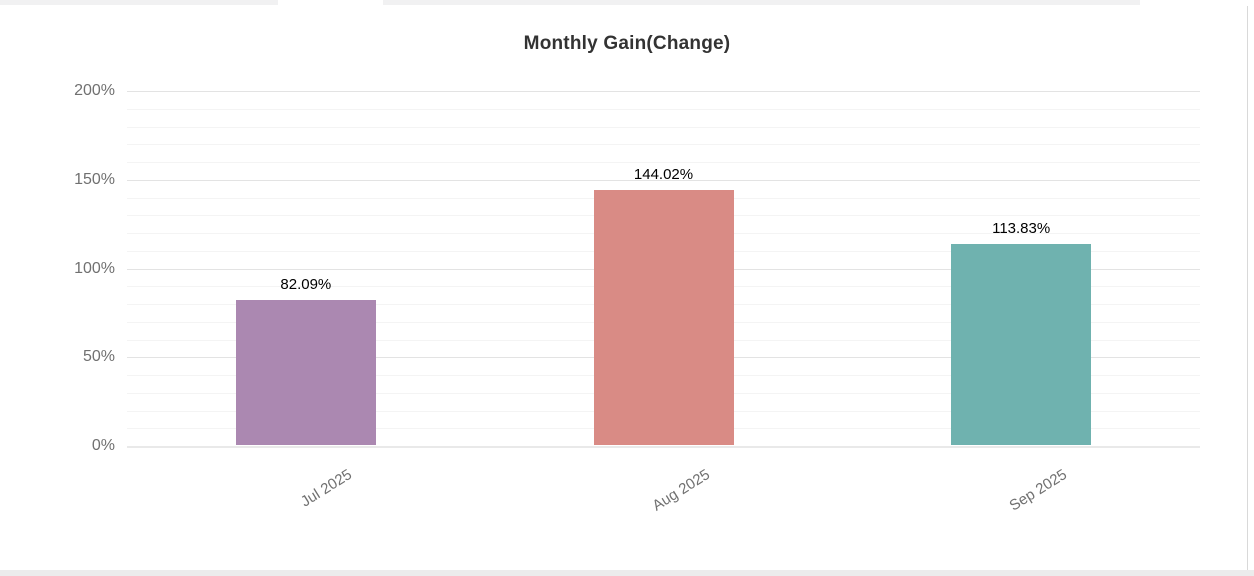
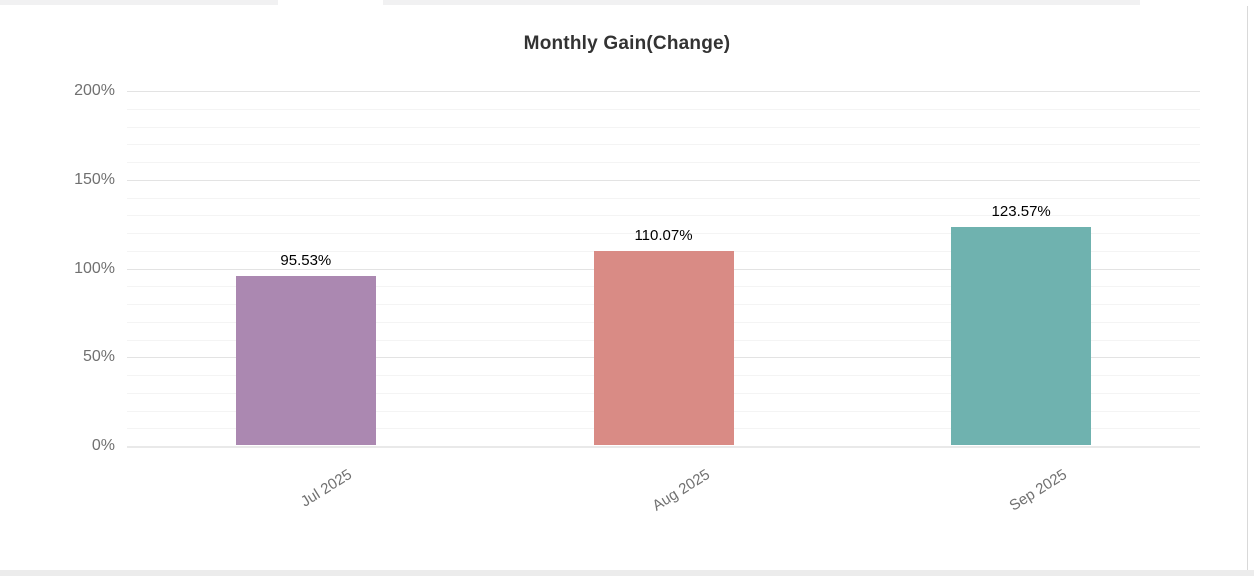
Jul 2025: 82.09% -> 95.53%
Aug 2025: 144.02% -> 110.07%
Sep 2025: 113.83% -> 123.57%
